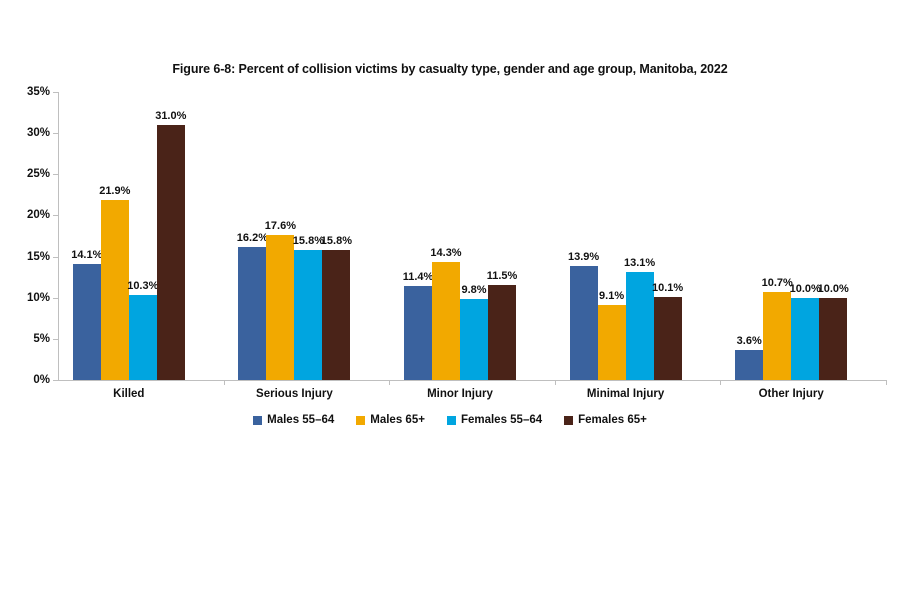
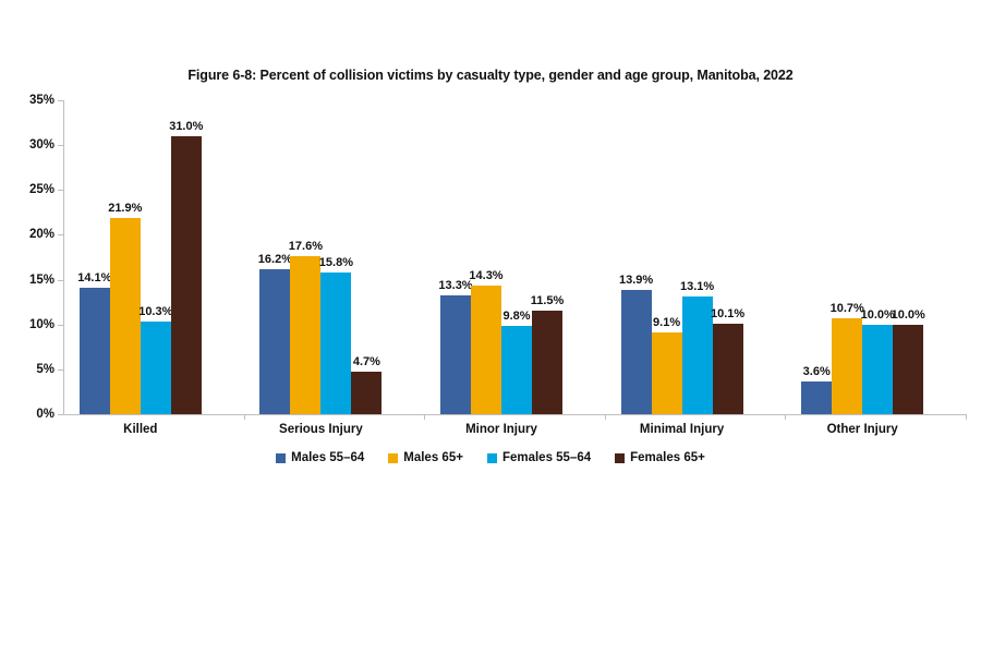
Females 65+/Serious Injury: 15.8% -> 4.7%
Males 55–64/Minor Injury: 11.4% -> 13.3%
